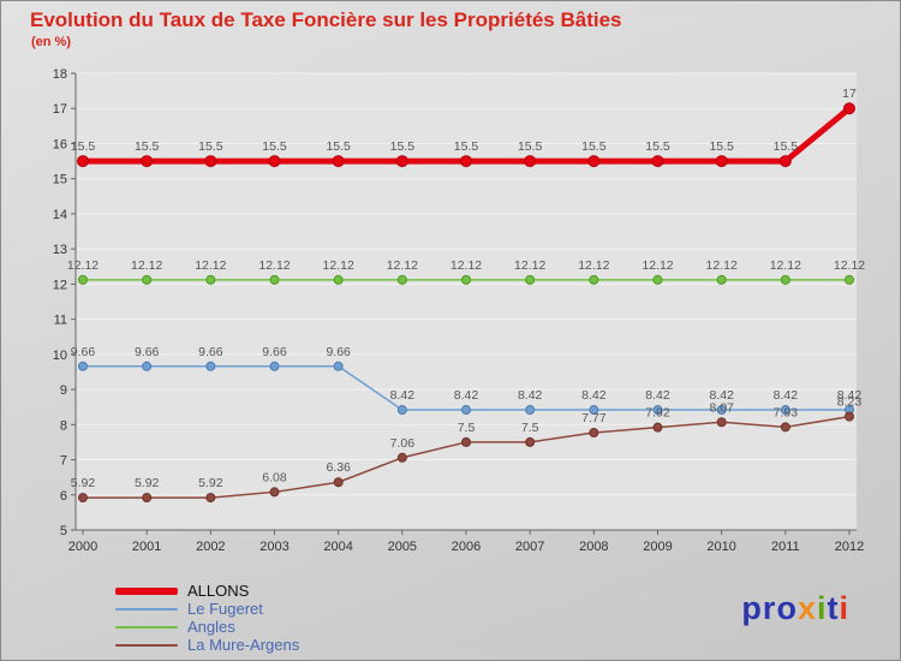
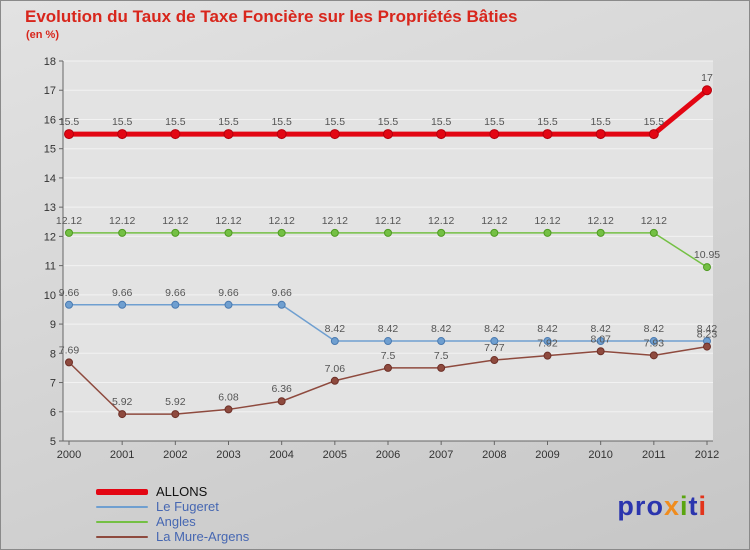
La Mure-Argens/2000: 5.92 -> 7.69
Angles/2012: 12.12 -> 10.95
